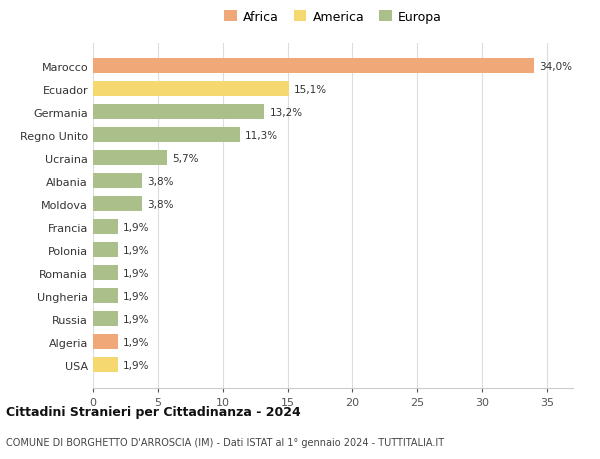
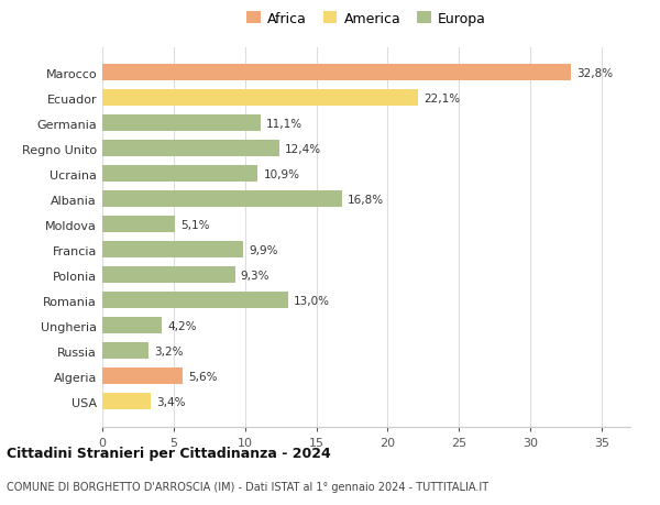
Marocco: 34,0% -> 32,8%
Ecuador: 15,1% -> 22,1%
Germania: 13,2% -> 11,1%
Regno Unito: 11,3% -> 12,4%
Ucraina: 5,7% -> 10,9%
Albania: 3,8% -> 16,8%
Moldova: 3,8% -> 5,1%
Francia: 1,9% -> 9,9%
Polonia: 1,9% -> 9,3%
Romania: 1,9% -> 13,0%
Ungheria: 1,9% -> 4,2%
Russia: 1,9% -> 3,2%
Algeria: 1,9% -> 5,6%
USA: 1,9% -> 3,4%
